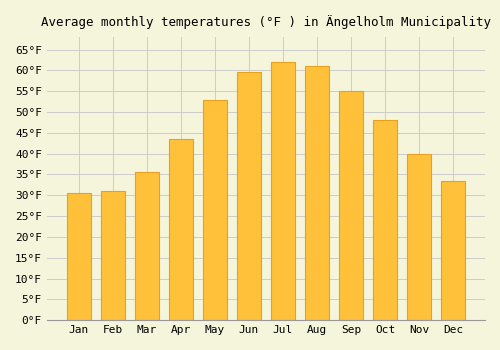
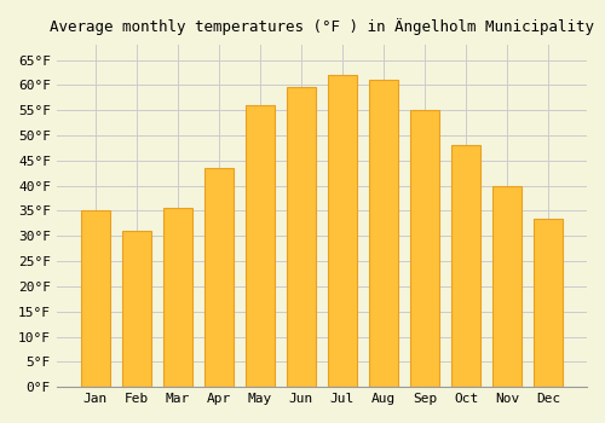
Jan: 30.5°F -> 35.0°F
May: 53.0°F -> 56.0°F
